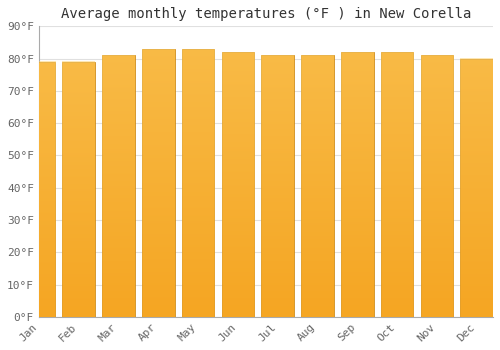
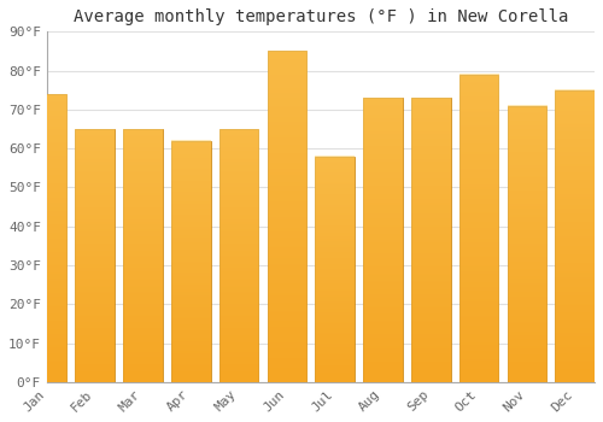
Jan: 79°F -> 74°F
Feb: 79°F -> 65°F
Mar: 81°F -> 65°F
Apr: 83°F -> 62°F
May: 83°F -> 65°F
Jun: 82°F -> 85°F
Jul: 81°F -> 58°F
Aug: 81°F -> 73°F
Sep: 82°F -> 73°F
Oct: 82°F -> 79°F
Nov: 81°F -> 71°F
Dec: 80°F -> 75°F
